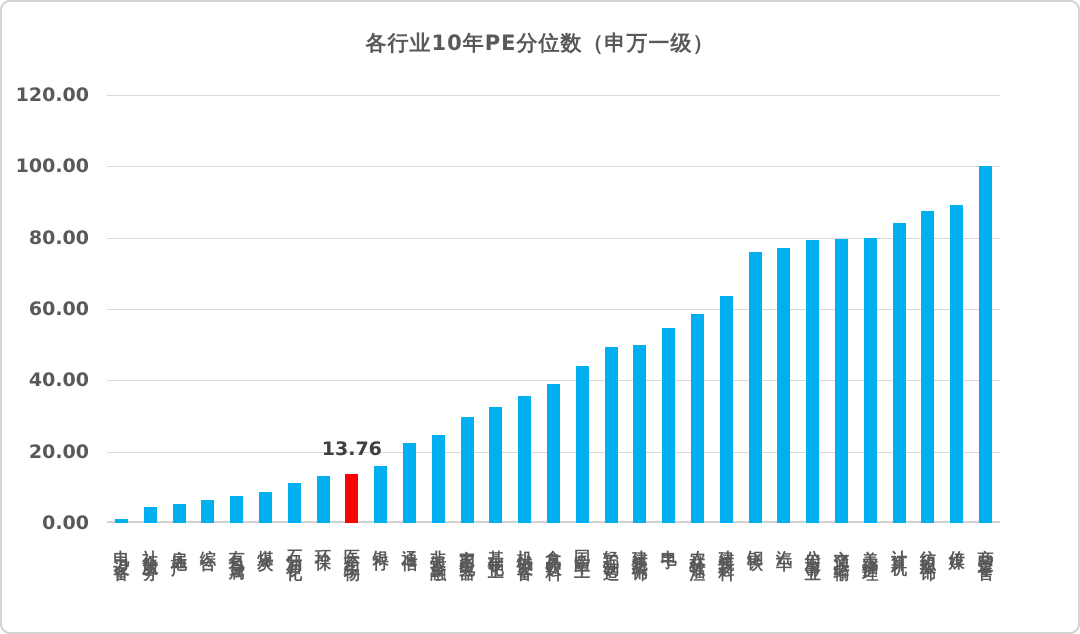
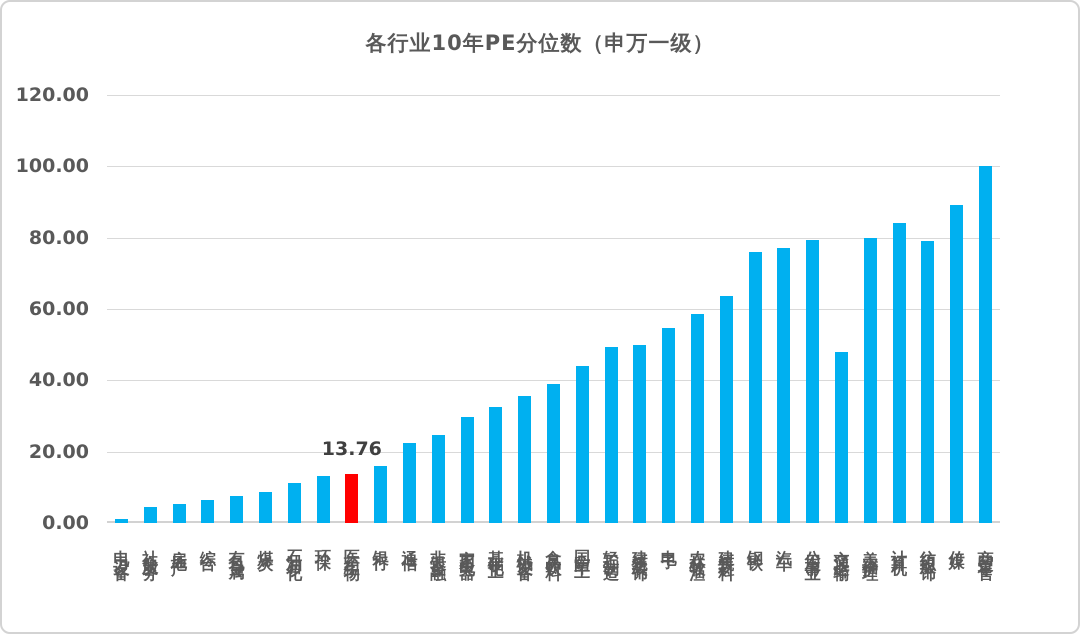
交通运输: 80 -> 48
纺织服饰: 88 -> 79
